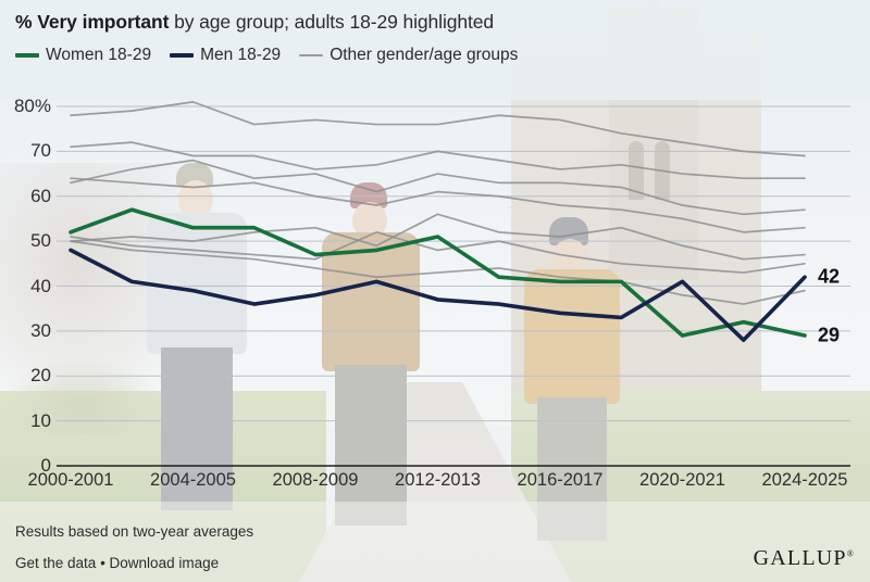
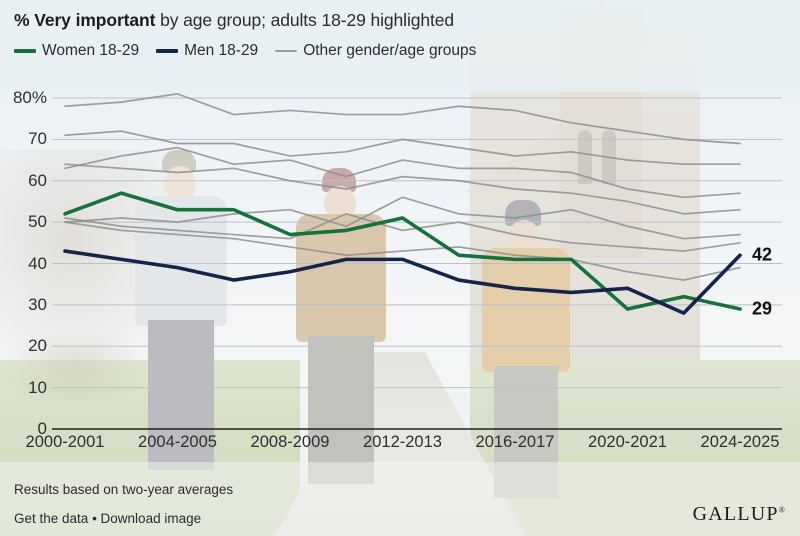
Men 18-29/2000-2001: 48% -> 43%
Men 18-29/2012-2013: 37% -> 41%
Men 18-29/2020-2021: 41% -> 34%
